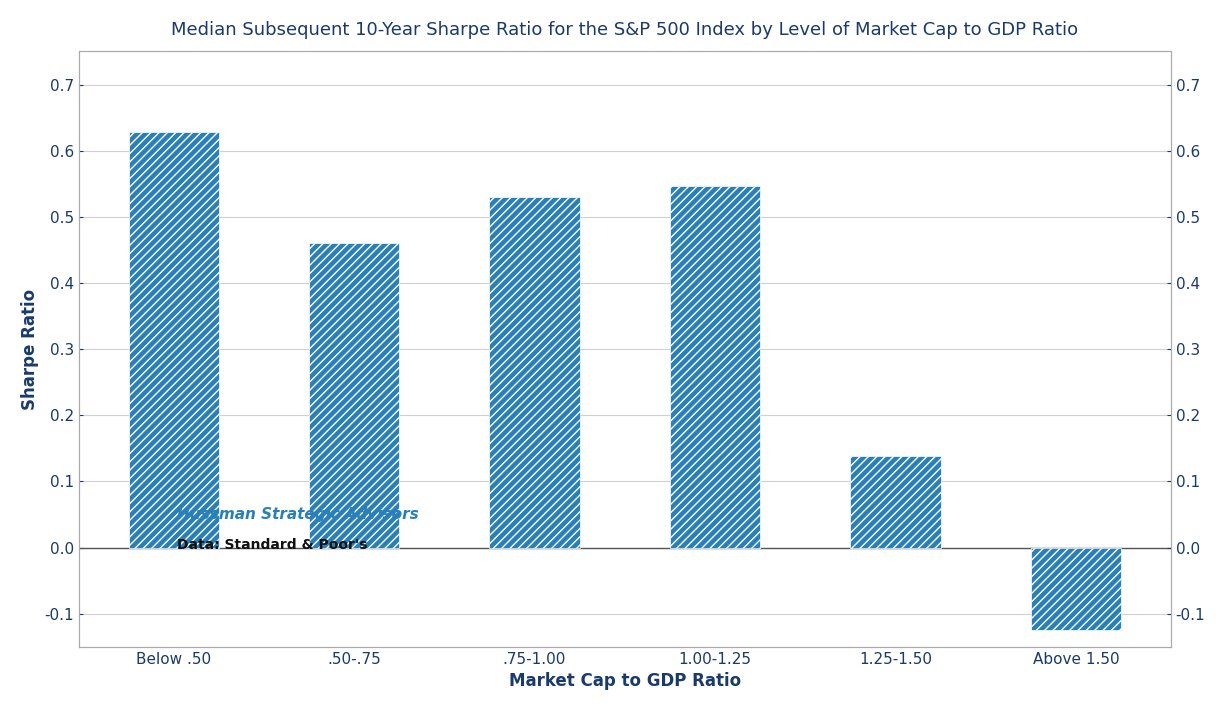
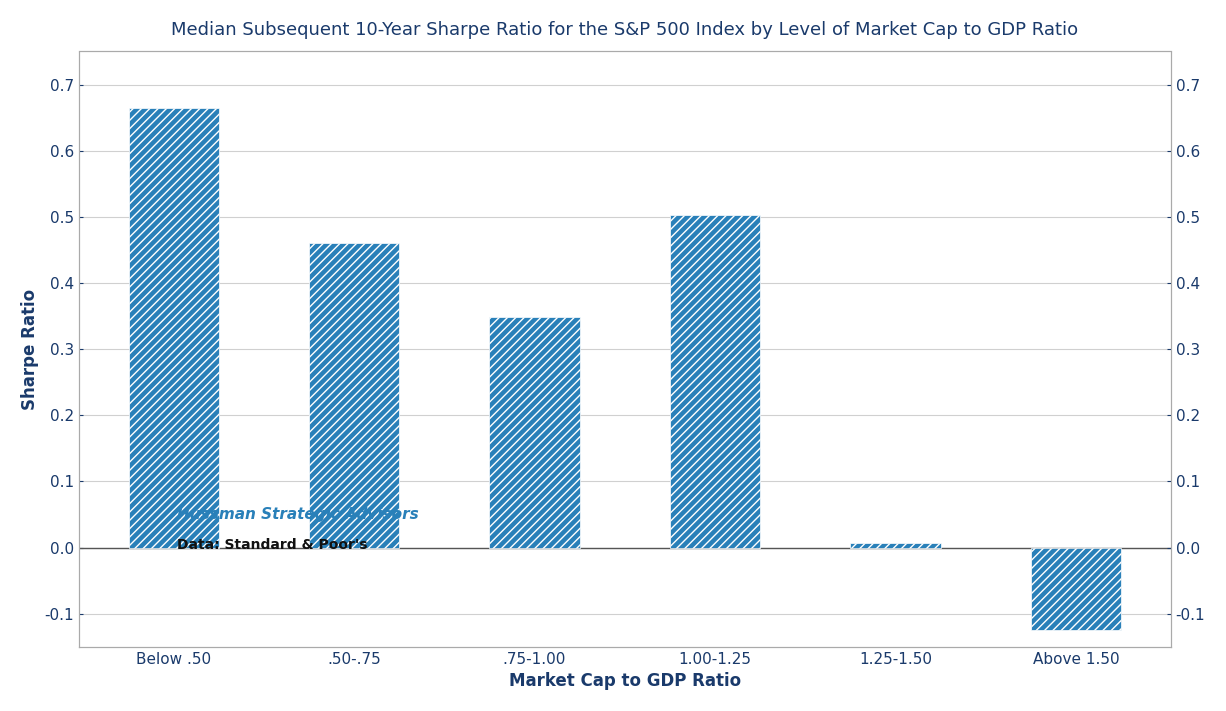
Below .50: 0.628 -> 0.665
.75-1.00: 0.530 -> 0.348
1.00-1.25: 0.546 -> 0.503
1.25-1.50: 0.138 -> 0.007
